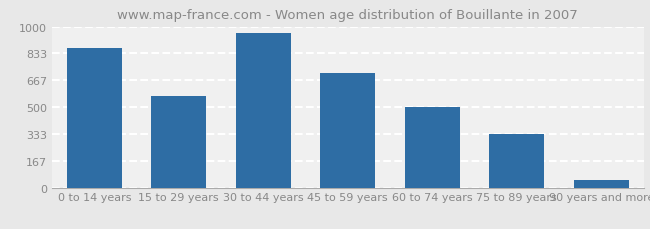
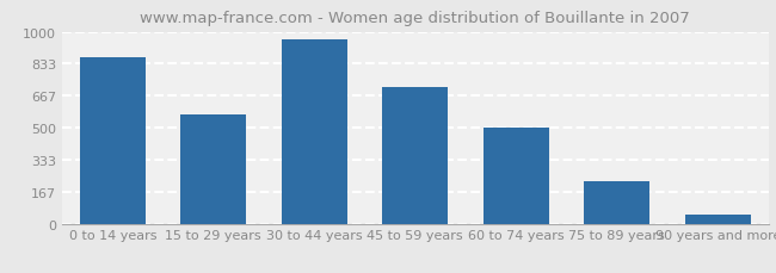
75 to 89 years: 330 -> 220
